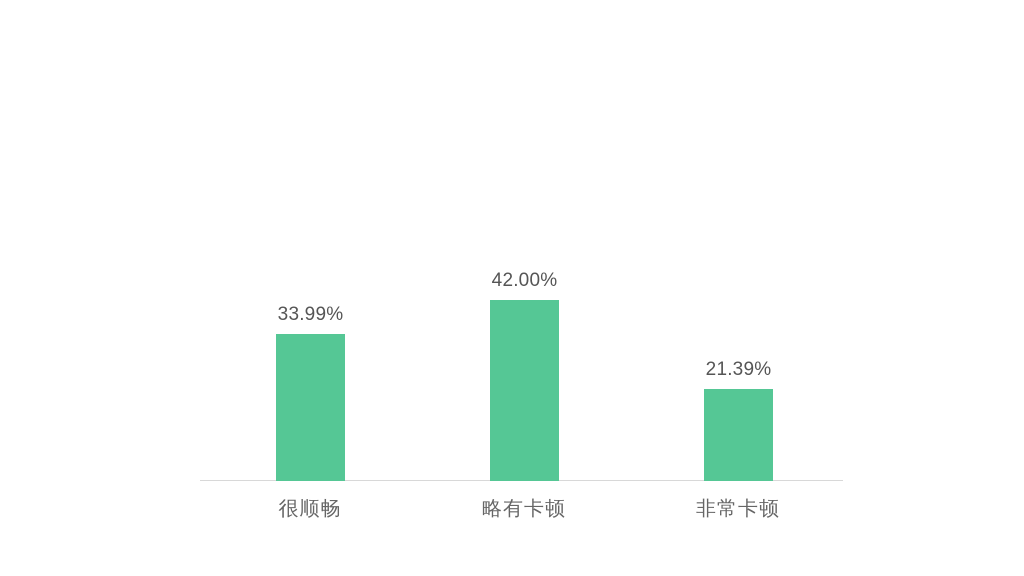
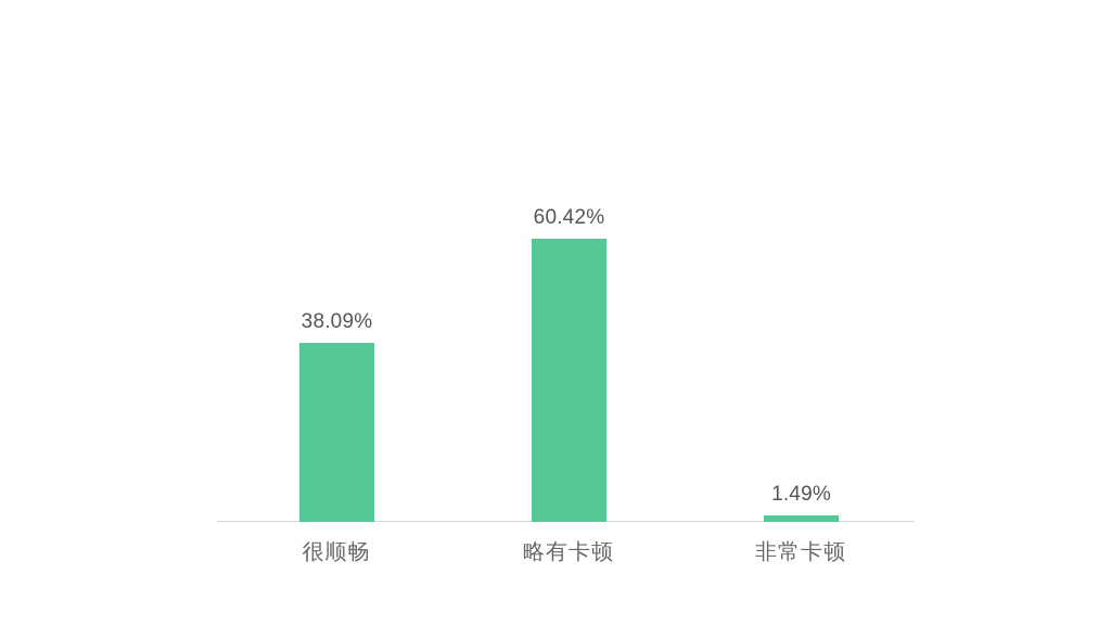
很顺畅: 33.99% -> 38.09%
略有卡顿: 42.00% -> 60.42%
非常卡顿: 21.39% -> 1.49%
